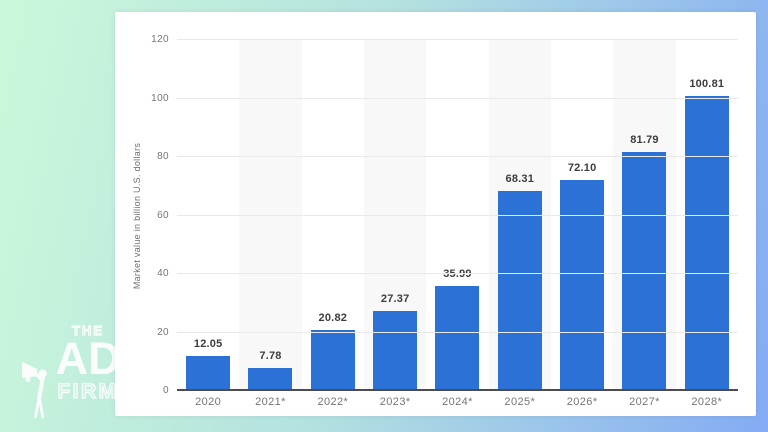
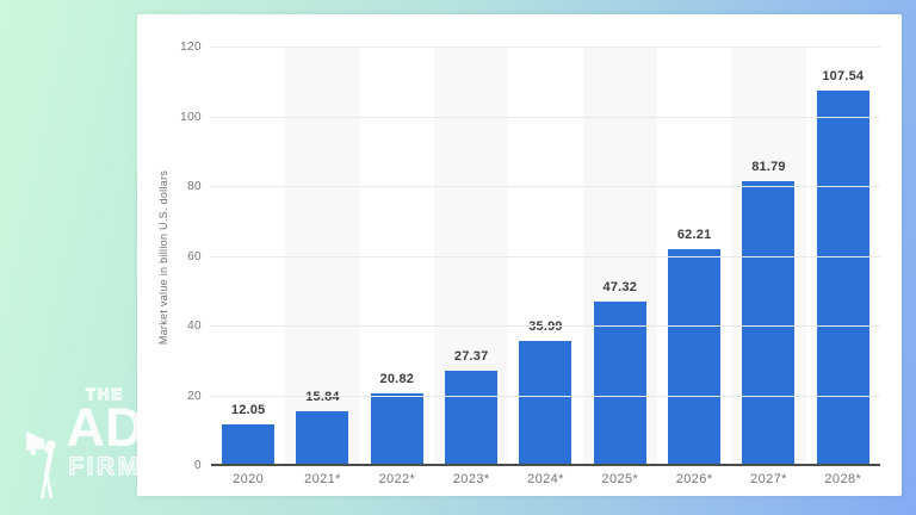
2021*: 7.78 -> 15.84
2025*: 68.31 -> 47.32
2026*: 72.10 -> 62.21
2028*: 100.81 -> 107.54
